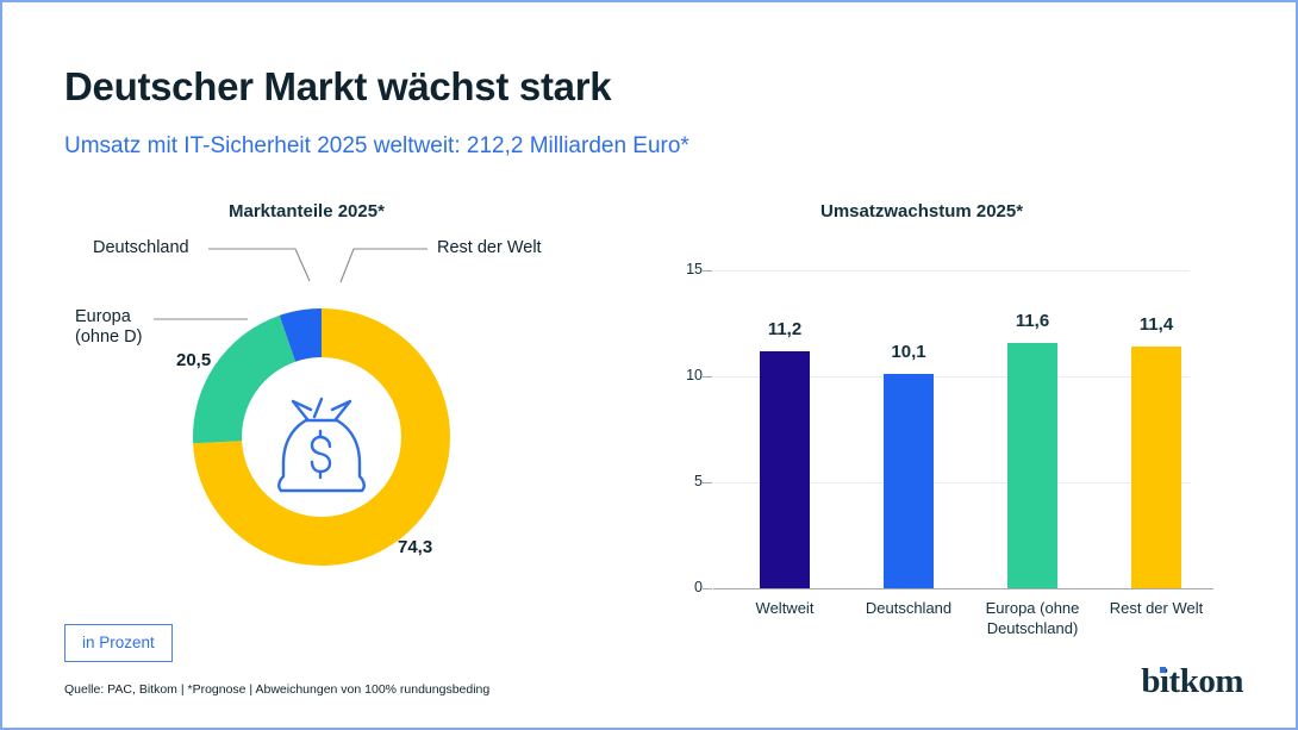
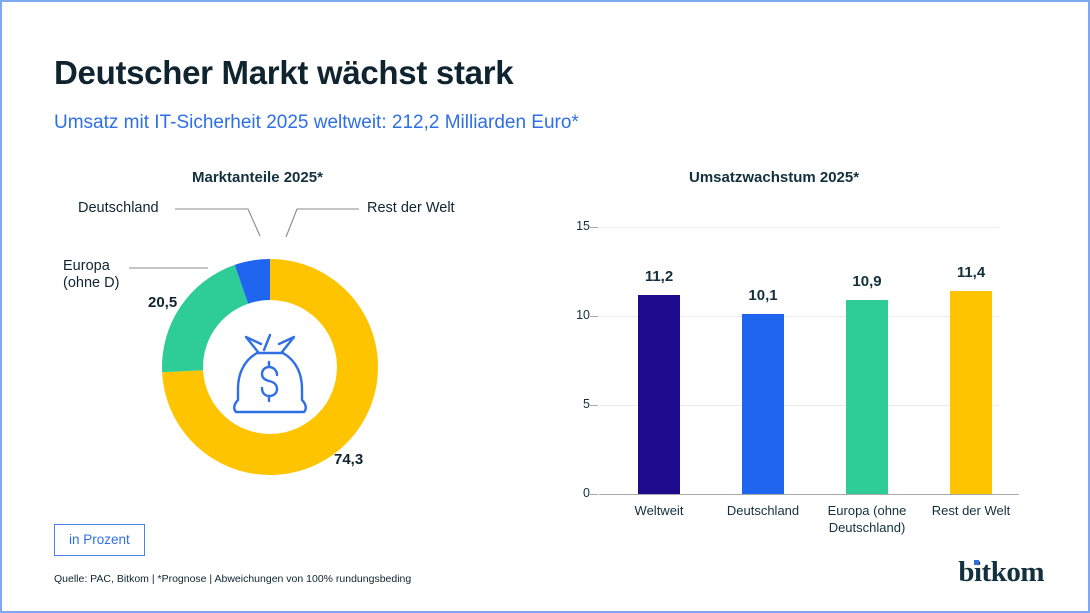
Umsatzwachstum 2025*/Europa (ohne Deutschland): 11,6 -> 10,9
